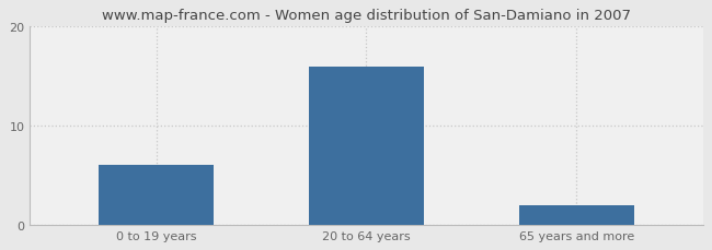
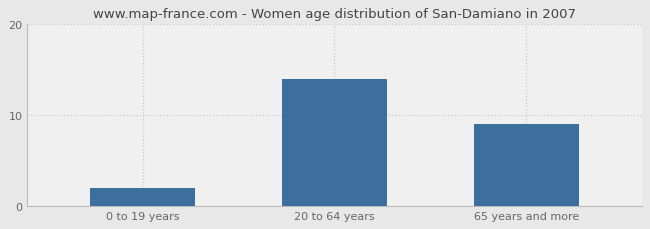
0 to 19 years: 6 -> 2
20 to 64 years: 16 -> 14
65 years and more: 2 -> 9
